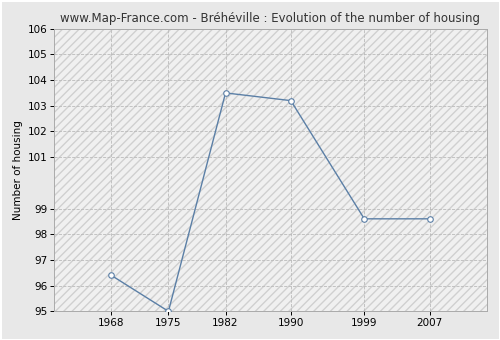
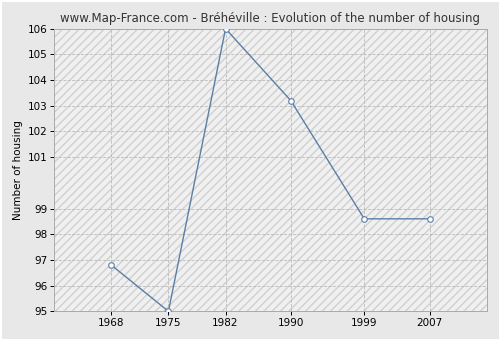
1968: 96.4 -> 96.8
1982: 103.5 -> 106.0
